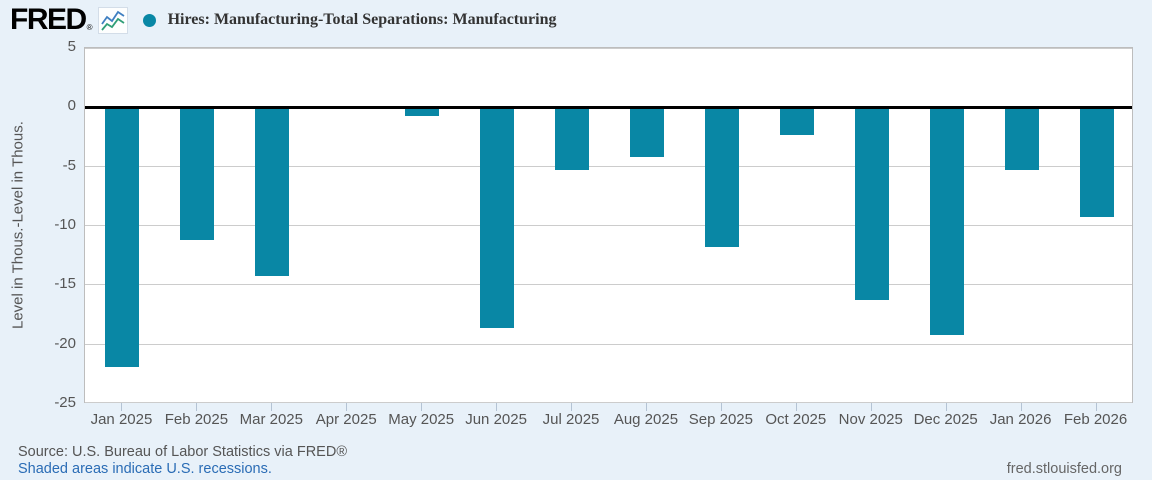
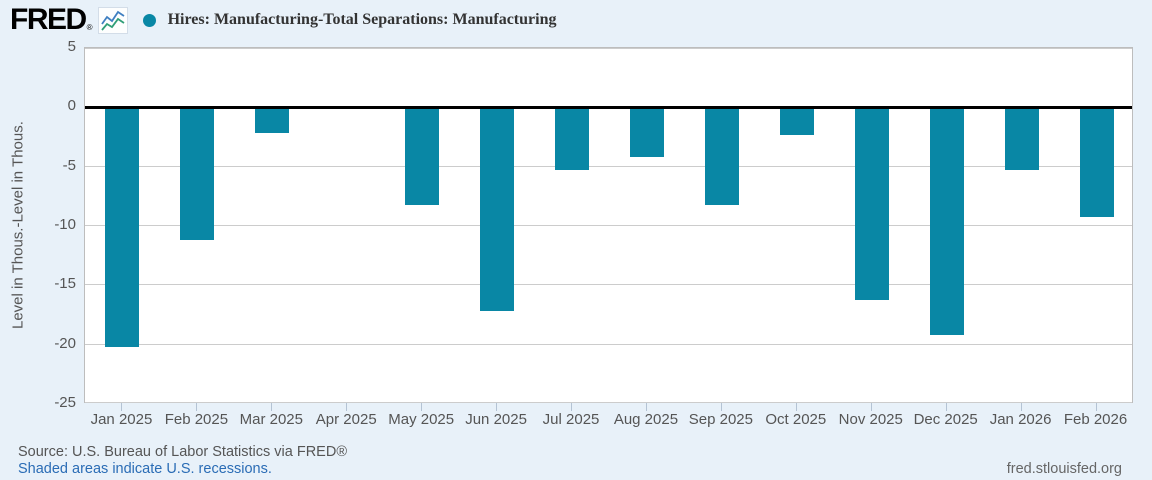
Jan 2025: -21.9 -> -20.2
Mar 2025: -14.2 -> -2.2
May 2025: -0.7 -> -8.2
Jun 2025: -18.6 -> -17.2
Sep 2025: -11.8 -> -8.2
